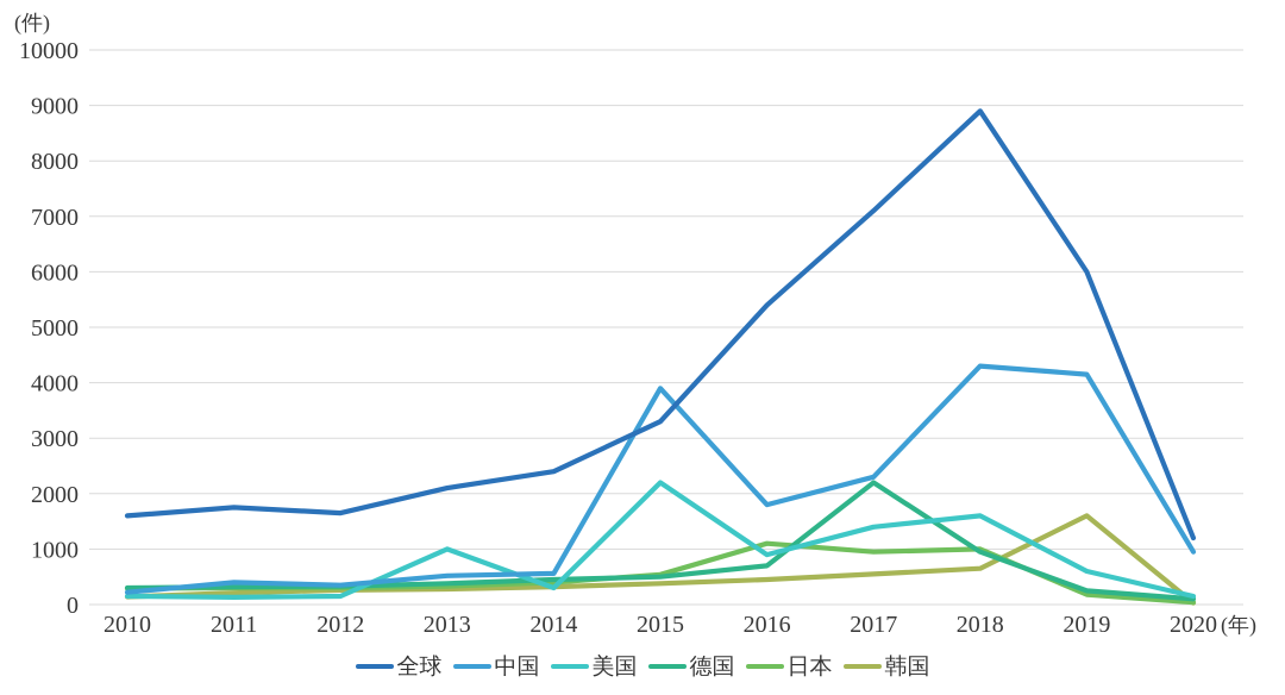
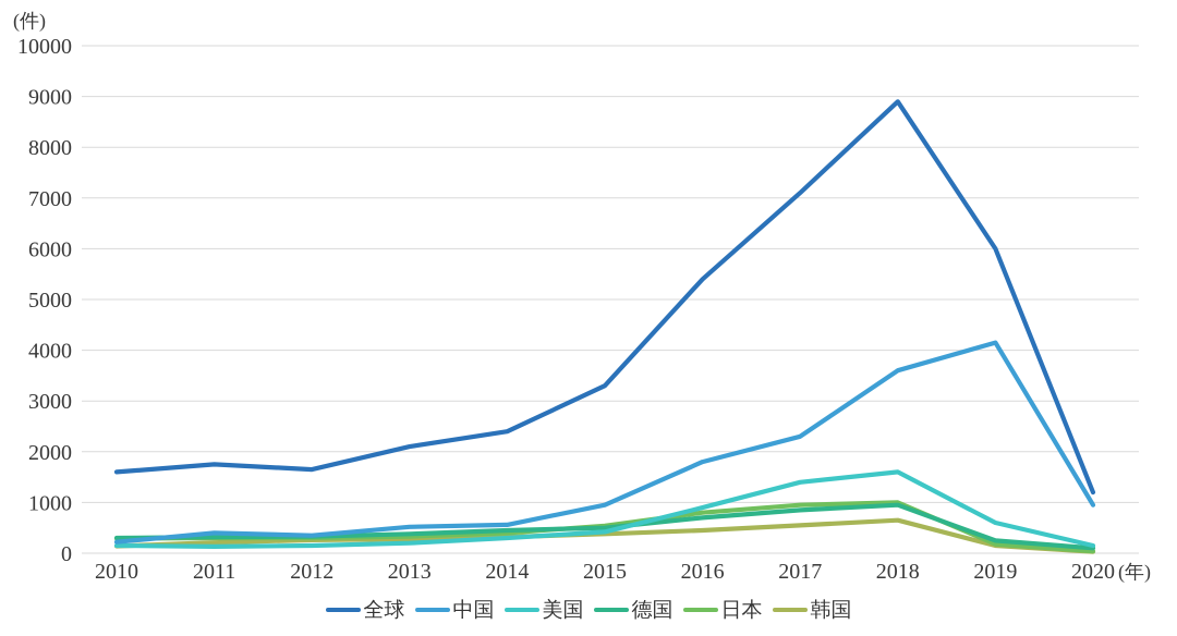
美国/2013: 1000 -> 200
中国/2015: 3900 -> 1000
美国/2015: 2200 -> 400
日本/2016: 1100 -> 800
德国/2017: 2200 -> 800
中国/2018: 4300 -> 3600
韩国/2019: 1600 -> 200
